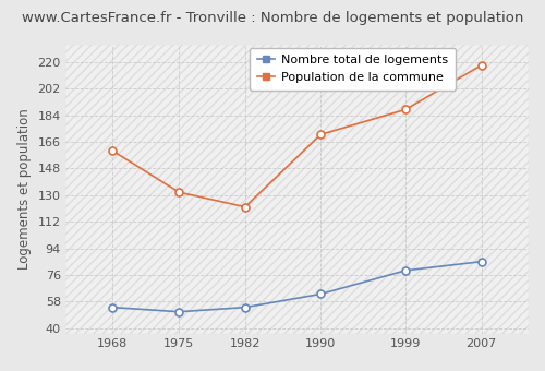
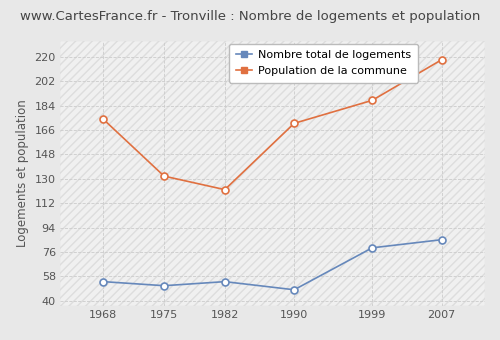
Population de la commune/1968: 160 -> 174
Nombre total de logements/1990: 63 -> 48
